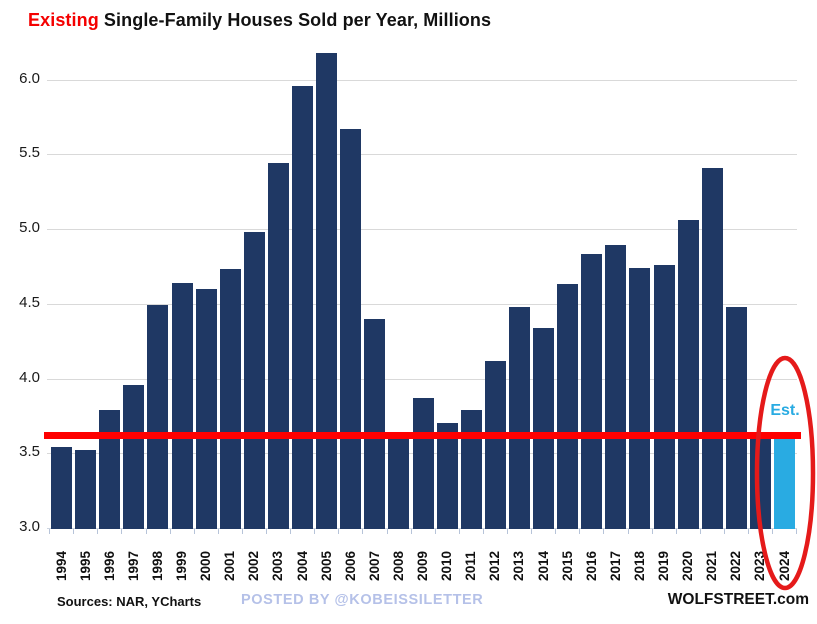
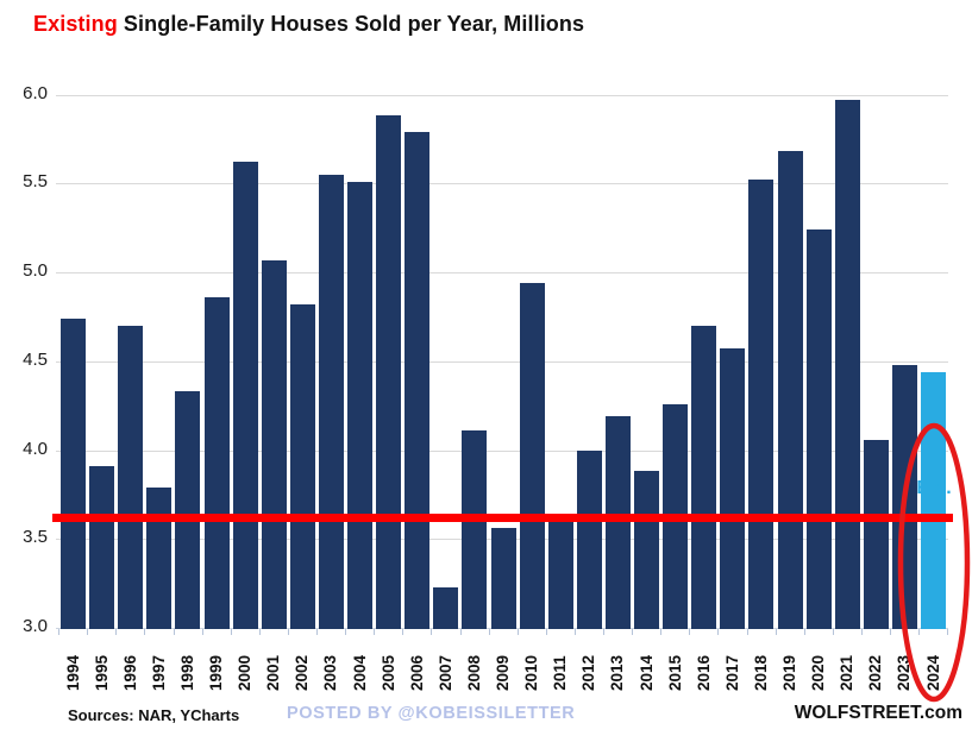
1994: 3.54 -> 4.74
1995: 3.52 -> 3.91
1996: 3.79 -> 4.70
1997: 3.96 -> 3.79
1998: 4.49 -> 4.33
1999: 4.64 -> 4.86
2000: 4.60 -> 5.62
2001: 4.73 -> 5.07
2002: 4.98 -> 4.82
2003: 5.44 -> 5.55
2004: 5.96 -> 5.51
2005: 6.18 -> 5.88
2006: 5.67 -> 5.79
2007: 4.40 -> 3.23
2008: 3.64 -> 4.11
2009: 3.87 -> 3.56
2010: 3.70 -> 4.94
2011: 3.79 -> 3.61
2012: 4.12 -> 4.00
2013: 4.48 -> 4.19
2014: 4.34 -> 3.88
2015: 4.63 -> 4.26
2016: 4.83 -> 4.70
2017: 4.89 -> 4.57
2018: 4.74 -> 5.52
2019: 4.76 -> 5.68
2020: 5.06 -> 5.24
2021: 5.41 -> 5.97
2022: 4.48 -> 4.06
2023: 3.63 -> 4.48
2024: 3.60 -> 4.44
